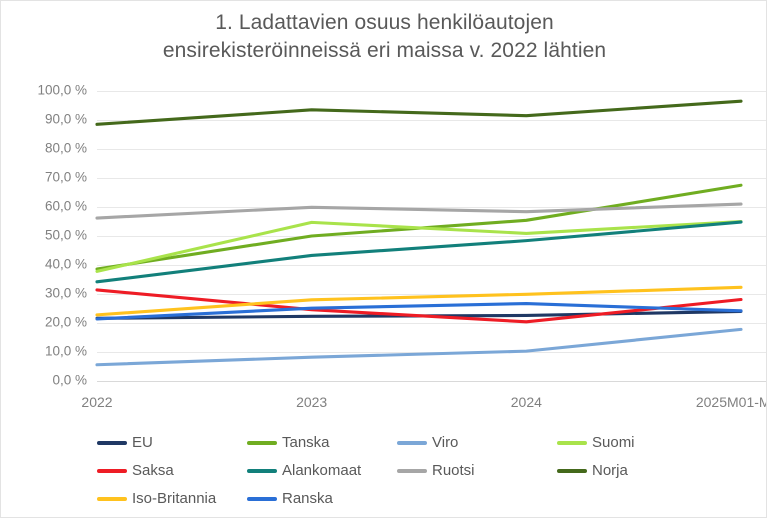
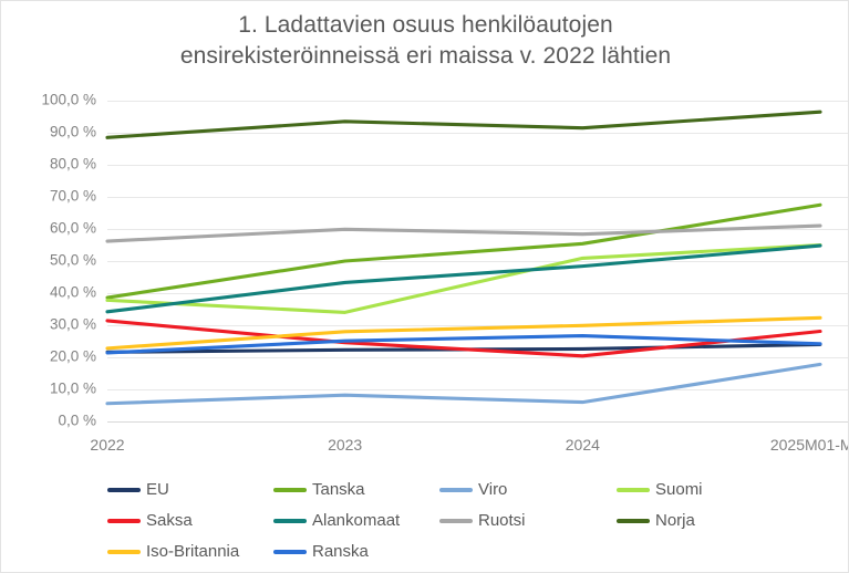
Suomi/2023: 55% -> 34%
Viro/2024: 10% -> 6%
